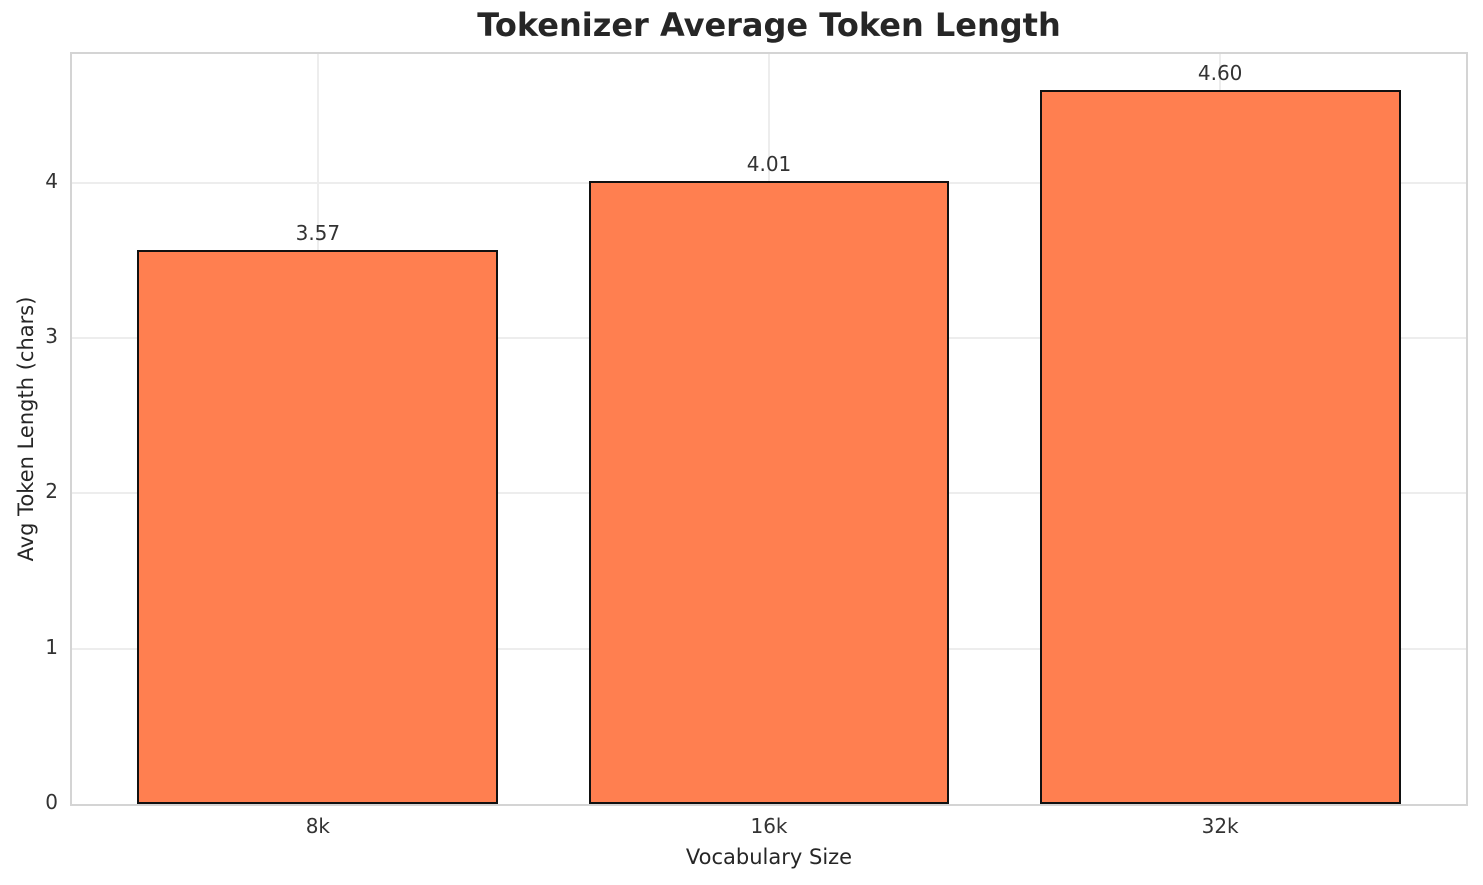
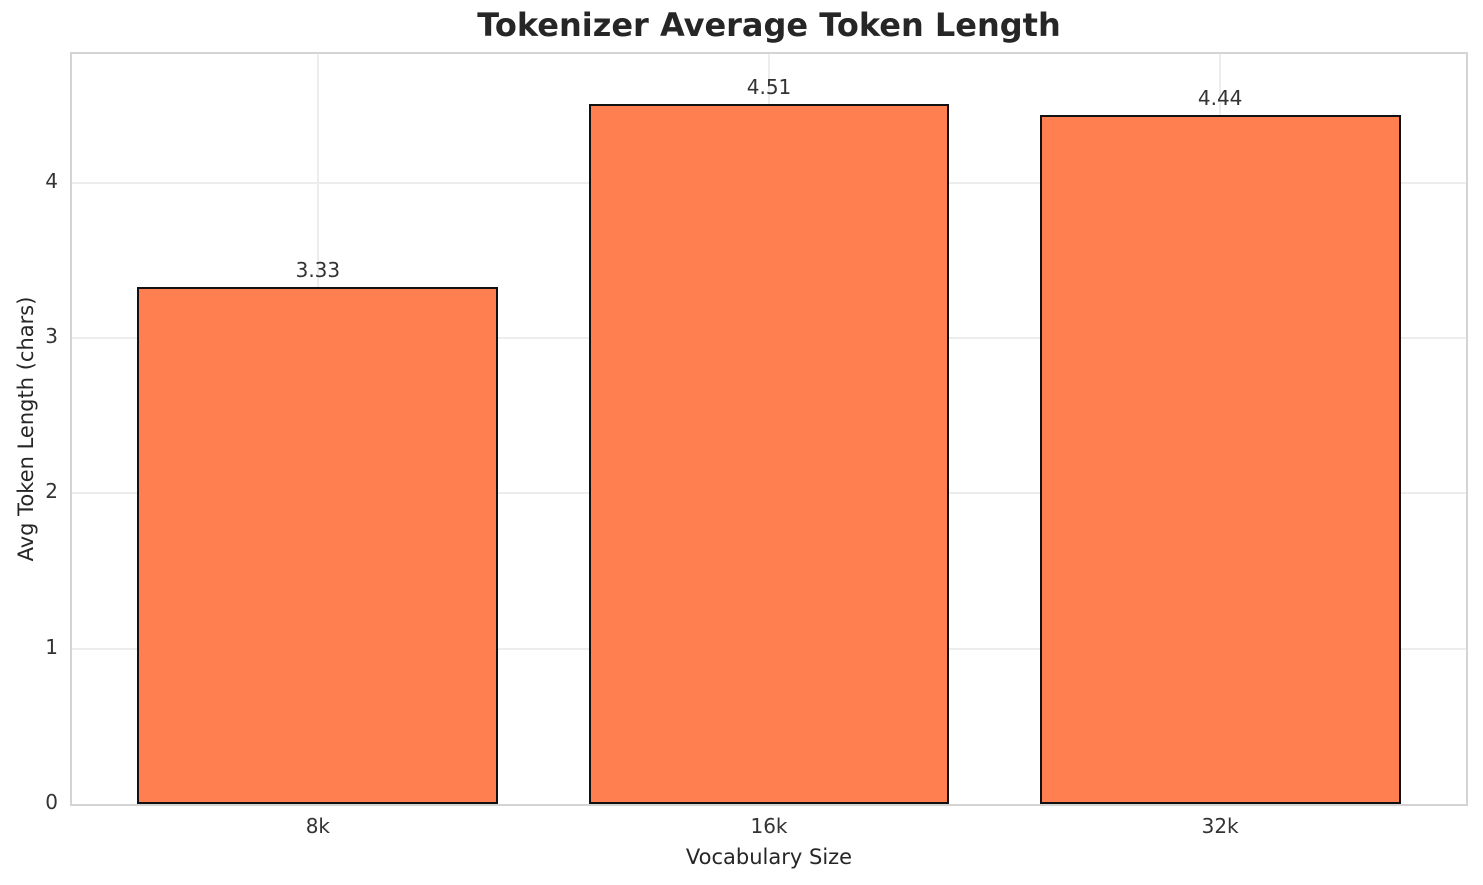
8k: 3.57 -> 3.33
16k: 4.01 -> 4.51
32k: 4.60 -> 4.44
